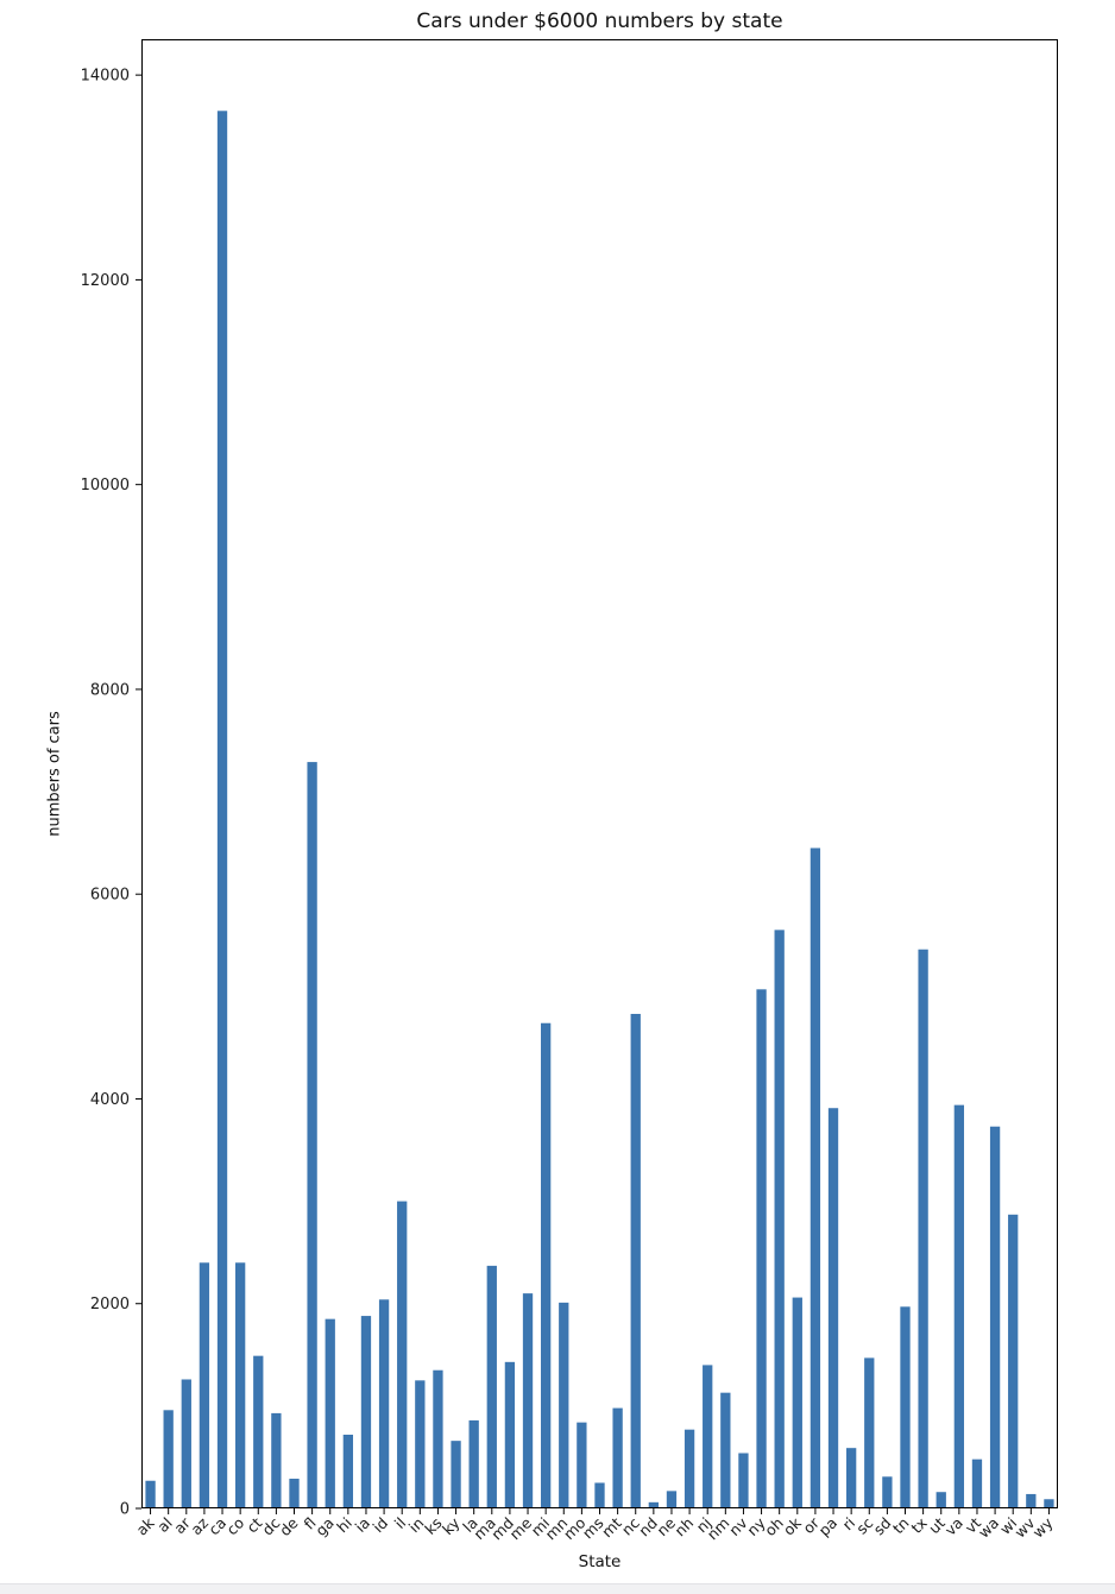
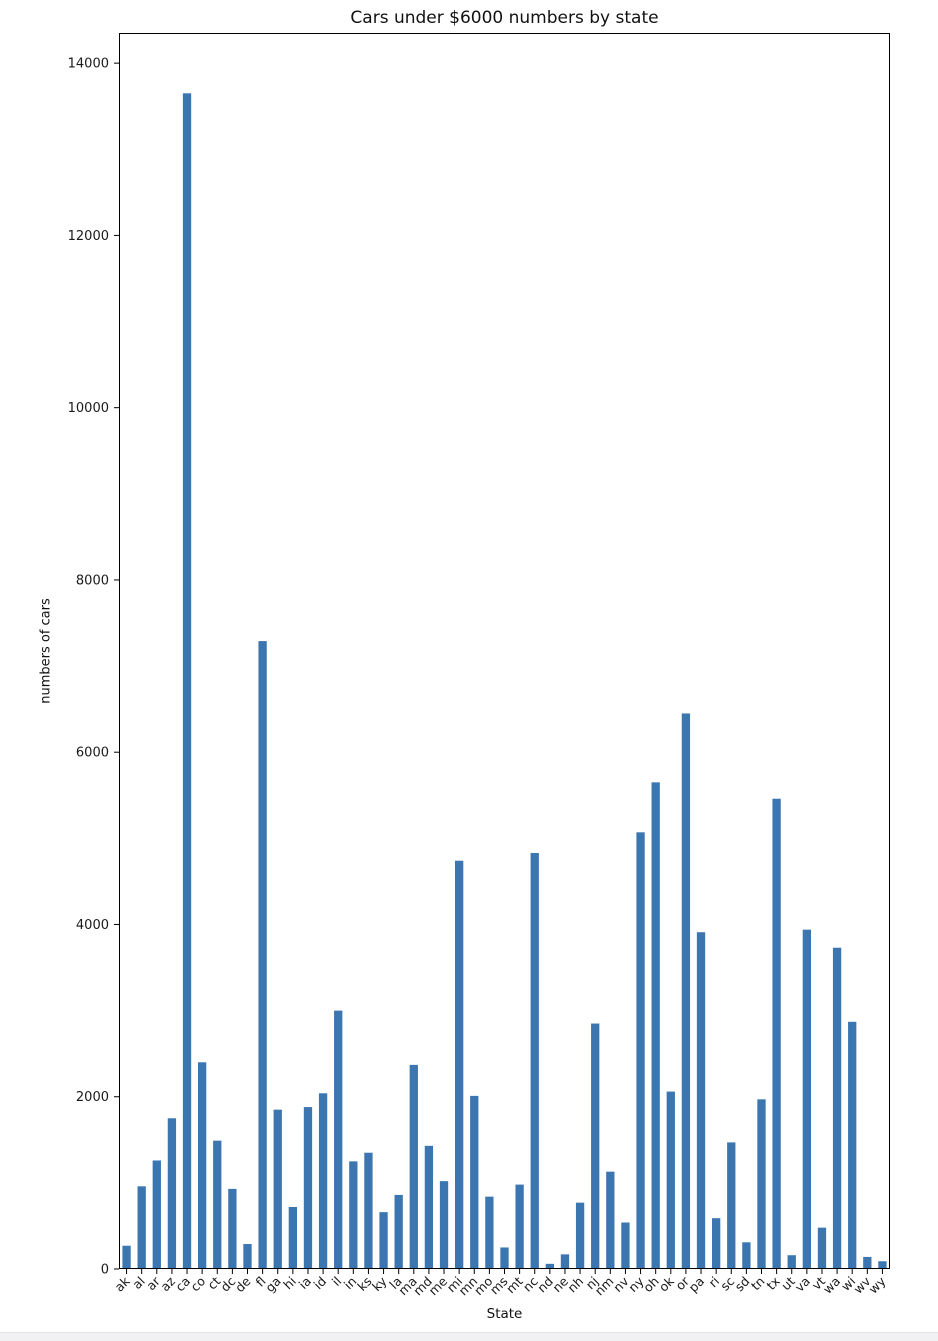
az: 2400 -> 1800
me: 2100 -> 1000
nj: 1400 -> 2800
